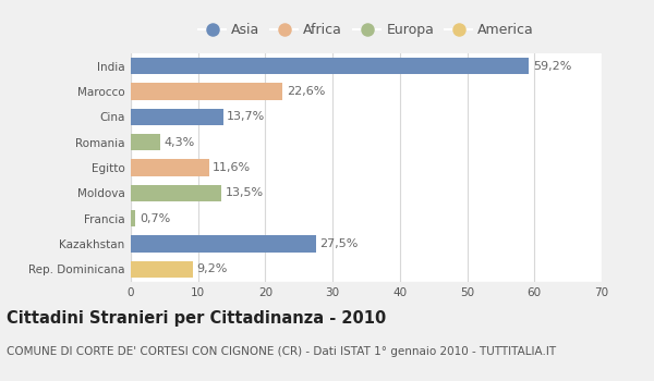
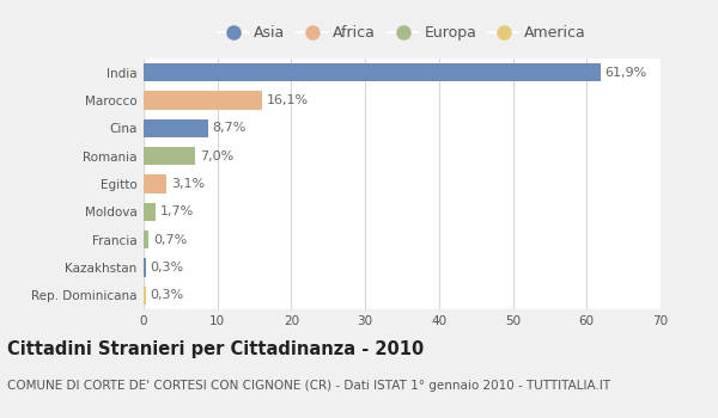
India: 59,2% -> 61,9%
Marocco: 22,6% -> 16,1%
Cina: 13,7% -> 8,7%
Romania: 4,3% -> 7,0%
Egitto: 11,6% -> 3,1%
Moldova: 13,5% -> 1,7%
Kazakhstan: 27,5% -> 0,3%
Rep. Dominicana: 9,2% -> 0,3%
